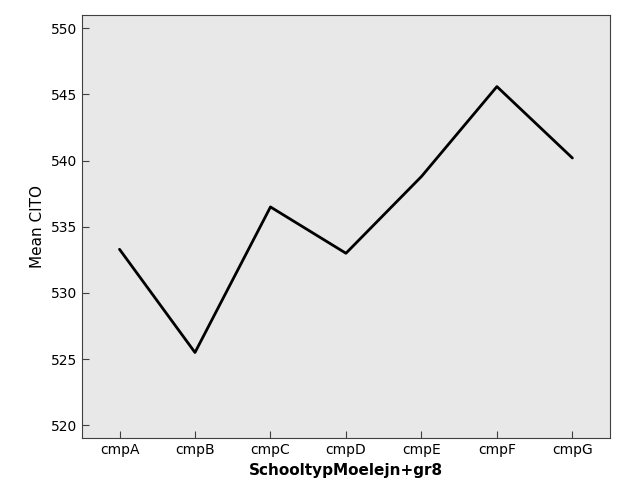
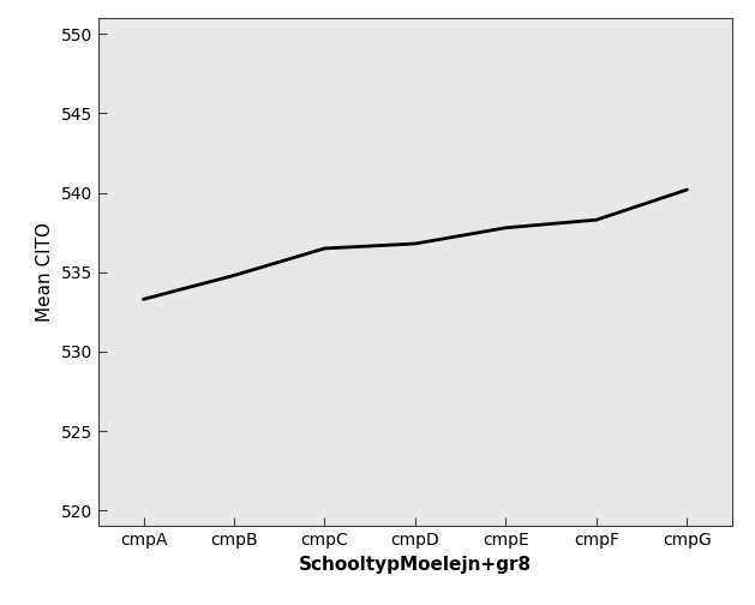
cmpB: 525.5 -> 534.8
cmpD: 533.0 -> 536.8
cmpE: 538.8 -> 537.8
cmpF: 545.6 -> 538.3
